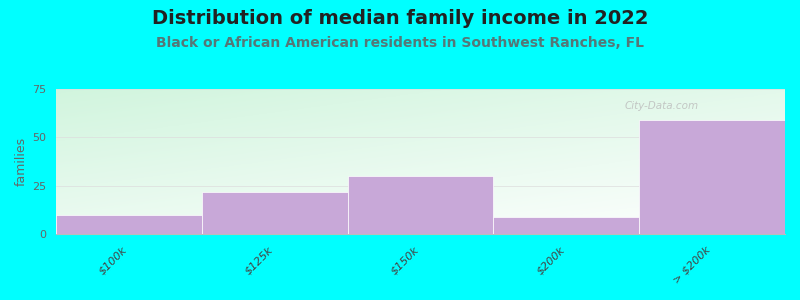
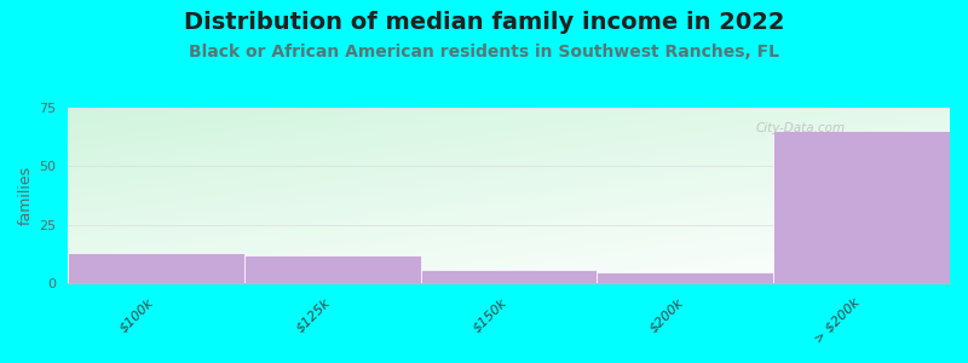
$100k: 10 -> 13
$125k: 22 -> 12
$150k: 30 -> 6
$200k: 9 -> 5
> $200k: 59 -> 65
